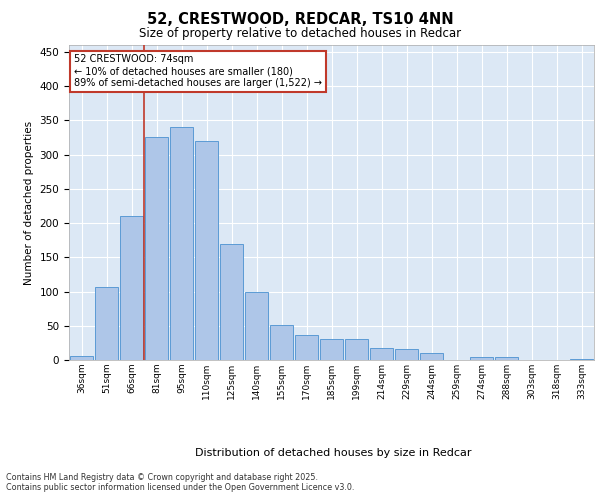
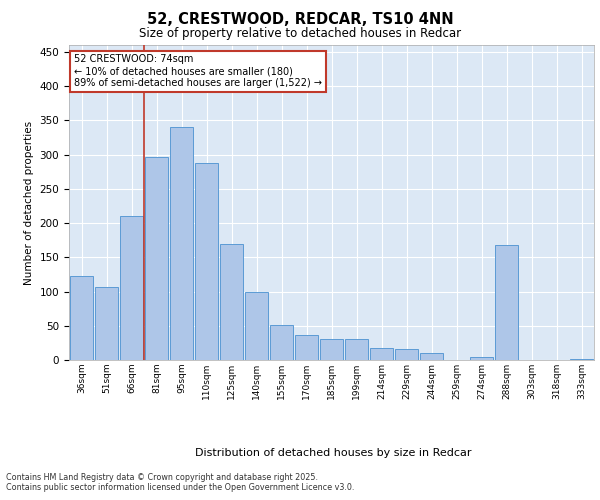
36sqm: 6 -> 122
81sqm: 325 -> 296
110sqm: 320 -> 288
288sqm: 5 -> 168
